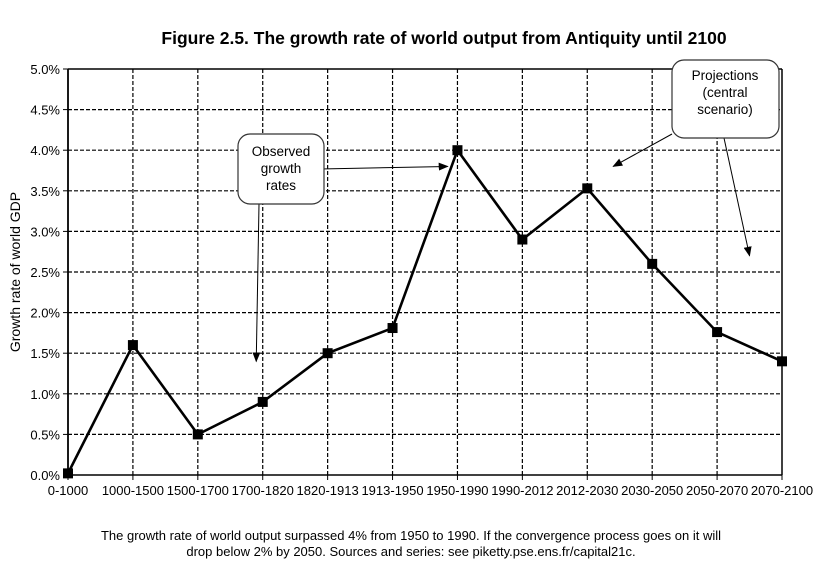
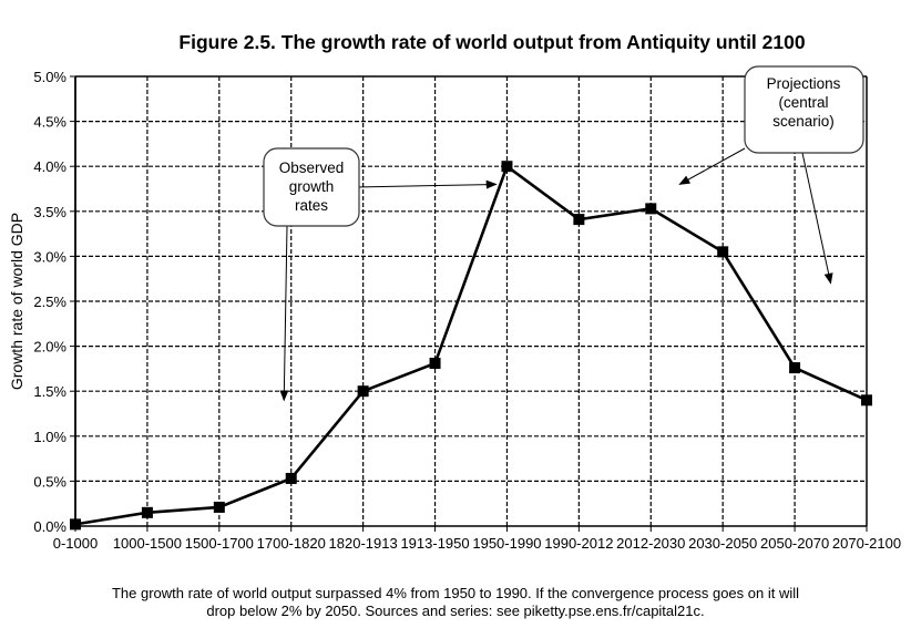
1000-1500: 1.6% -> 0.1%
1500-1700: 0.5% -> 0.2%
1700-1820: 0.9% -> 0.5%
1990-2012: 2.9% -> 3.4%
2030-2050: 2.6% -> 3.0%
